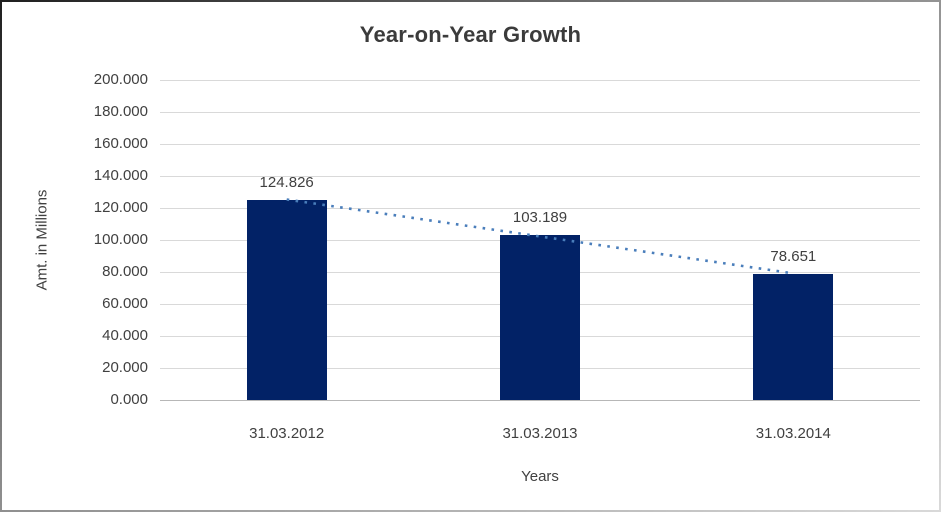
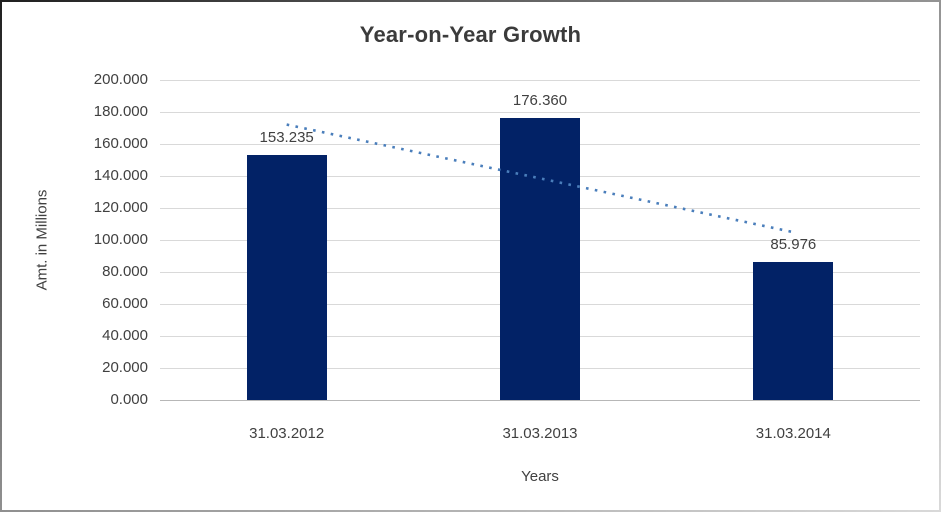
31.03.2012: 124.826 -> 153.235
31.03.2013: 103.189 -> 176.360
31.03.2014: 78.651 -> 85.976
